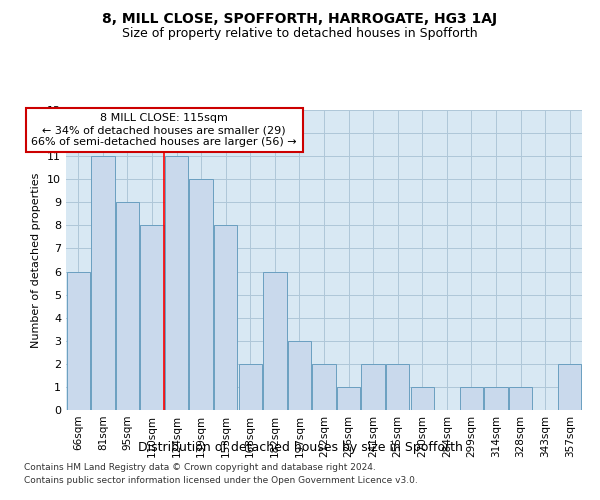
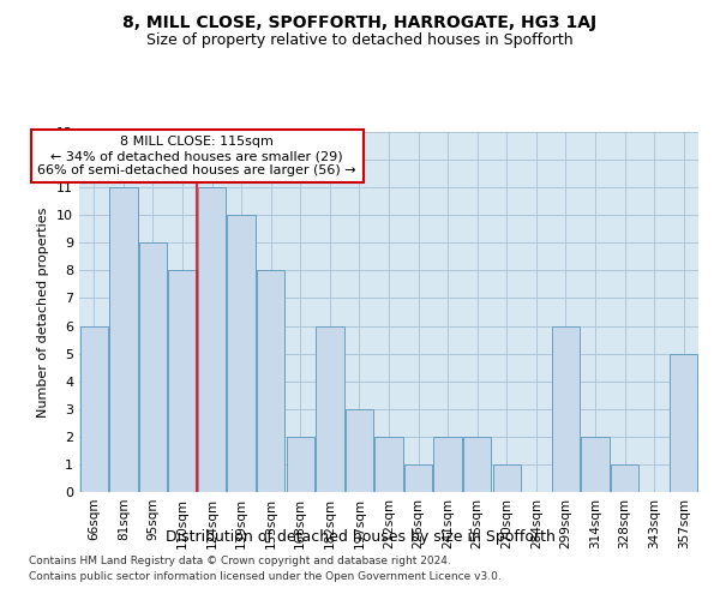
299sqm: 1 -> 6
314sqm: 1 -> 2
357sqm: 2 -> 5
